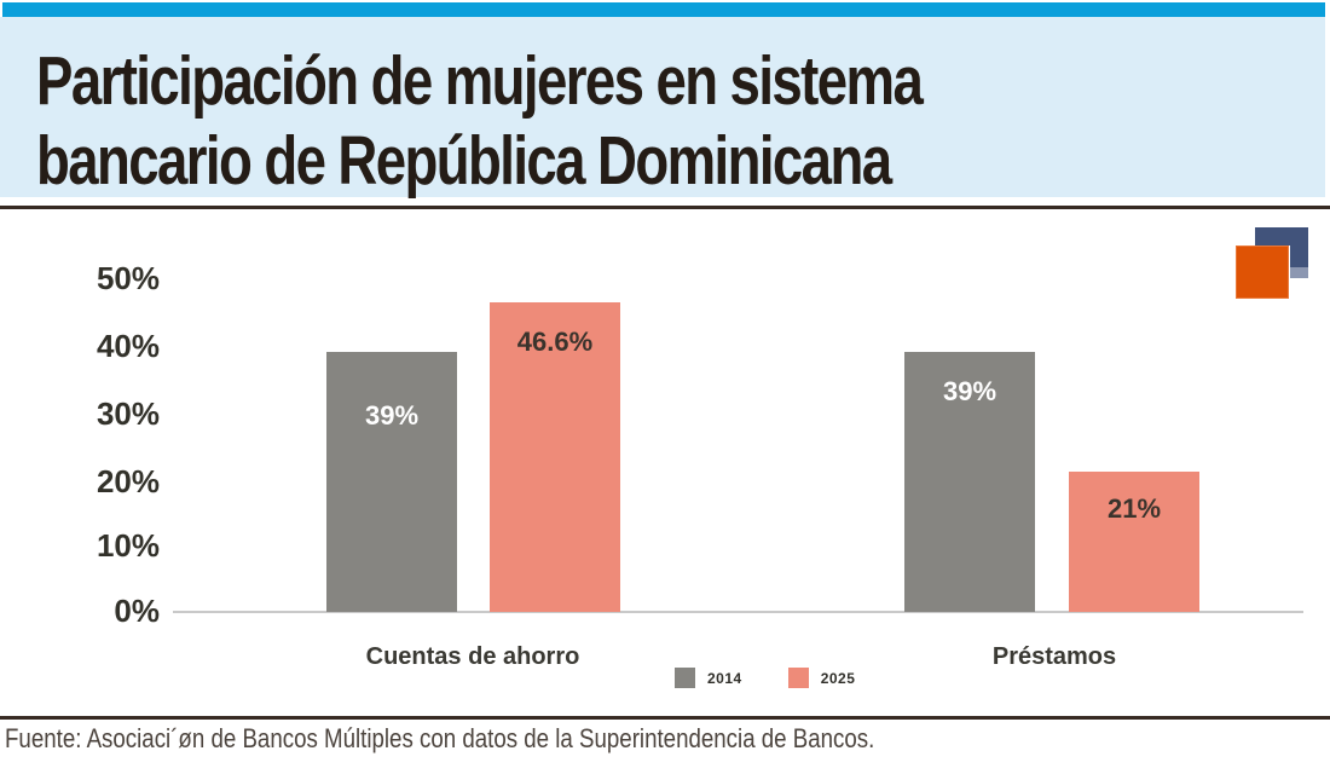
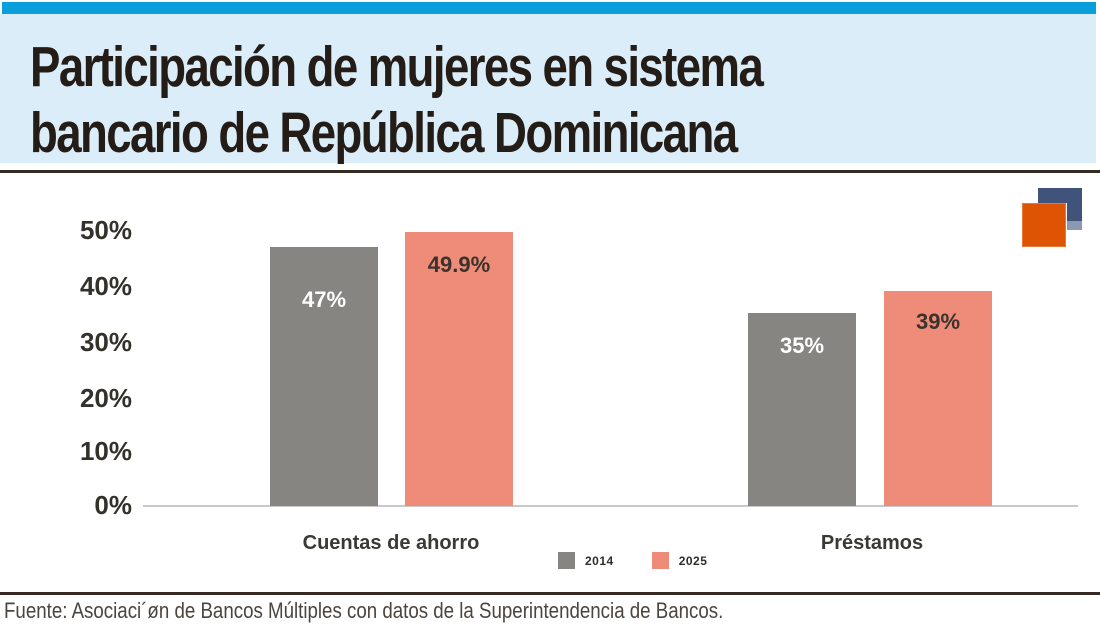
2014/Cuentas de ahorro: 39% -> 47%
2025/Cuentas de ahorro: 46.6% -> 49.9%
2014/Préstamos: 39% -> 35%
2025/Préstamos: 21% -> 39%
